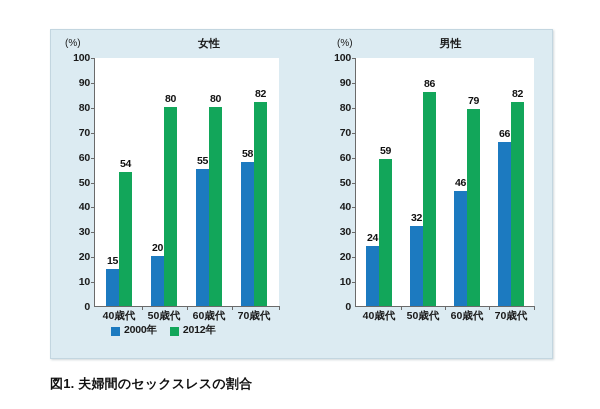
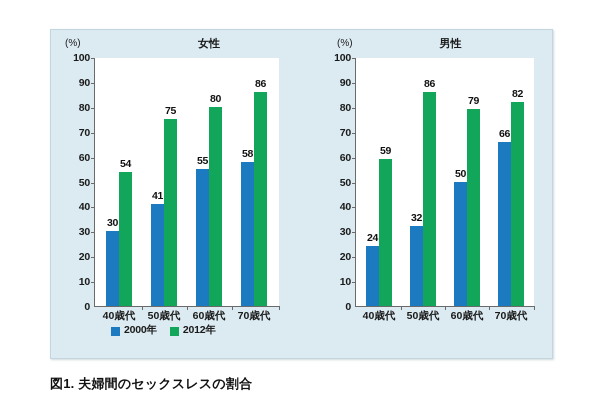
女性/2000年/40歳代: 15 -> 30
女性/2000年/50歳代: 20 -> 41
女性/2012年/50歳代: 80 -> 75
女性/2012年/70歳代: 82 -> 86
男性/2000年/60歳代: 46 -> 50
